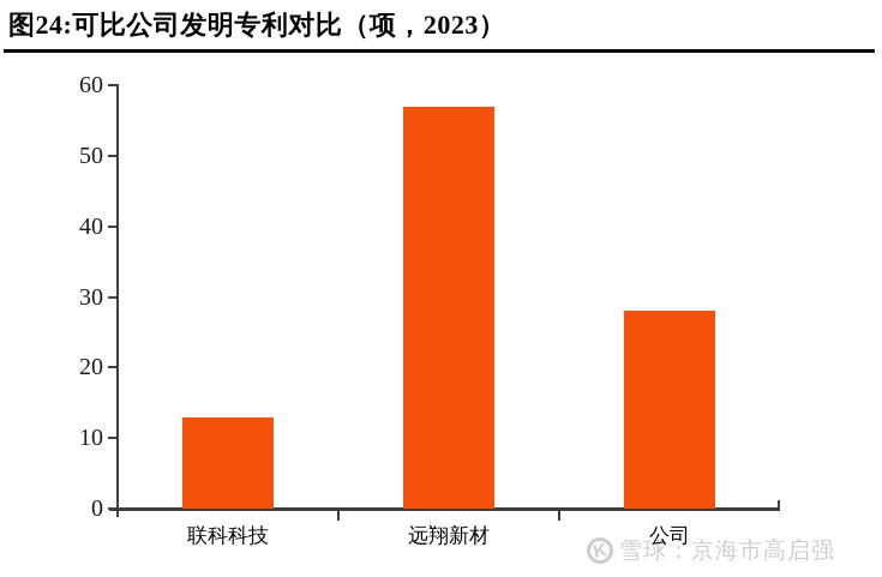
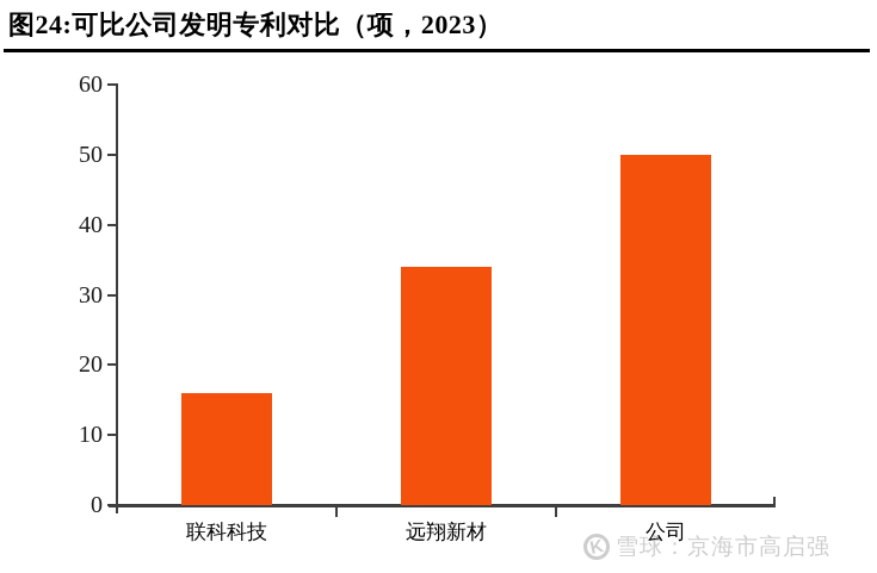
联科科技: 13 -> 16
远翔新材: 57 -> 34
公司: 28 -> 50
